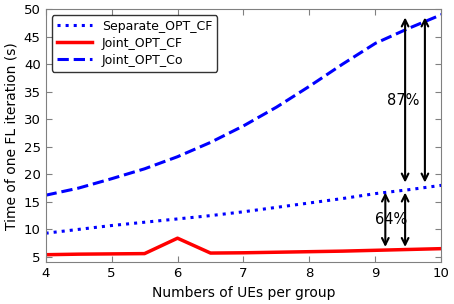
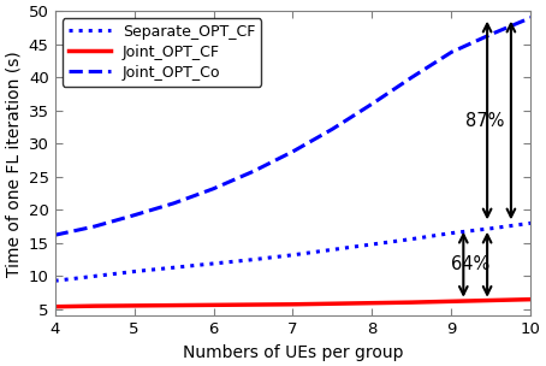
Joint_OPT_CF/6: 8.4 -> 5.7
